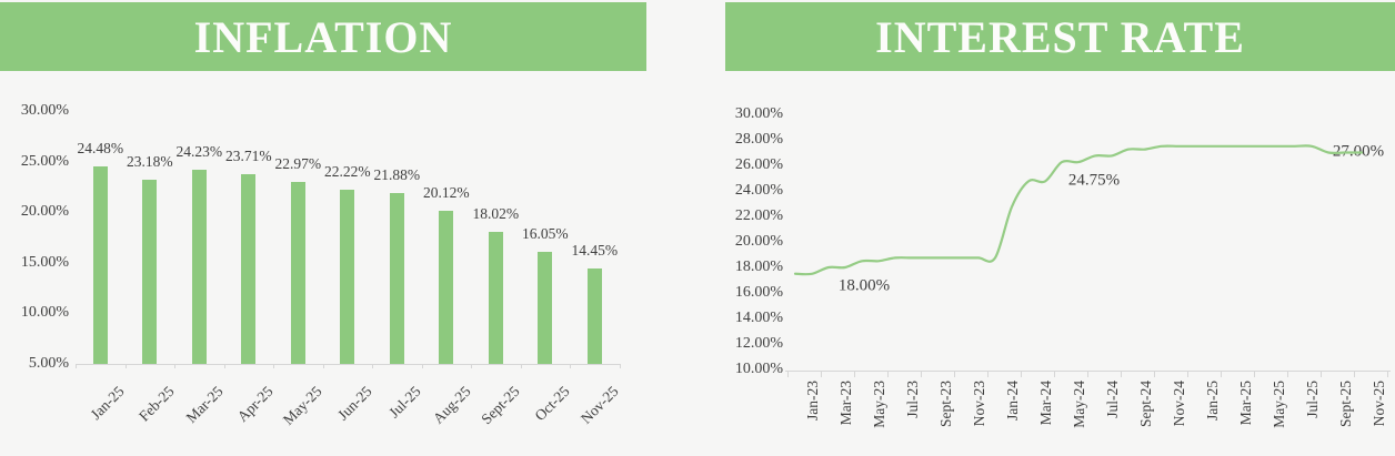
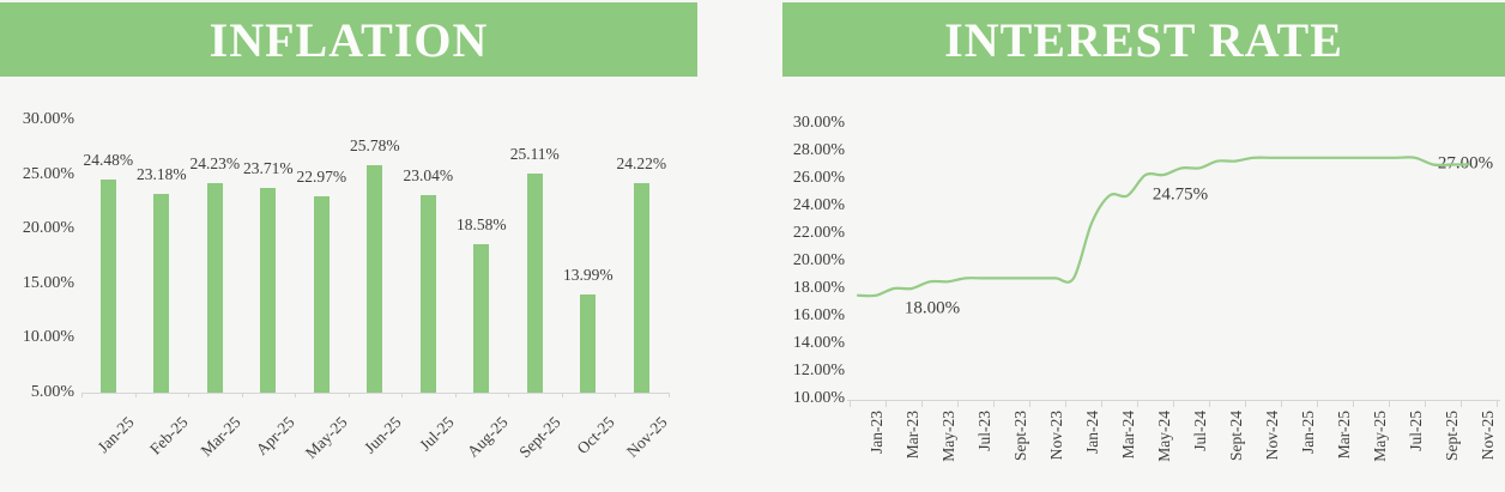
INFLATION/Jun-25: 22.22% -> 25.78%
INFLATION/Jul-25: 21.88% -> 23.04%
INFLATION/Aug-25: 20.12% -> 18.58%
INFLATION/Sept-25: 18.02% -> 25.11%
INFLATION/Oct-25: 16.05% -> 13.99%
INFLATION/Nov-25: 14.45% -> 24.22%
